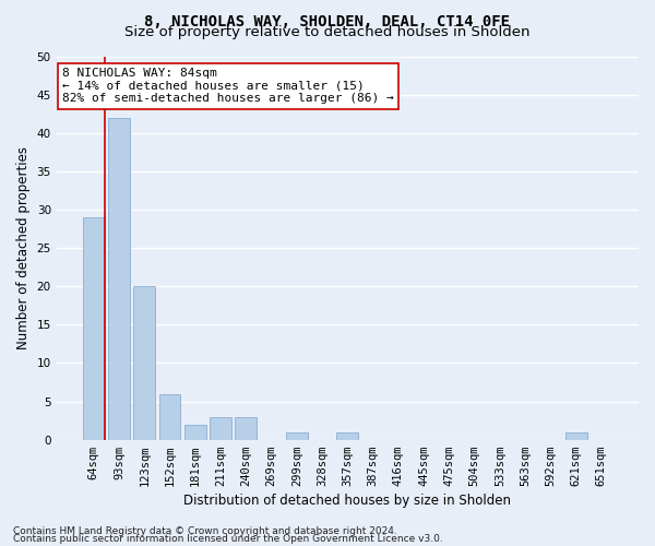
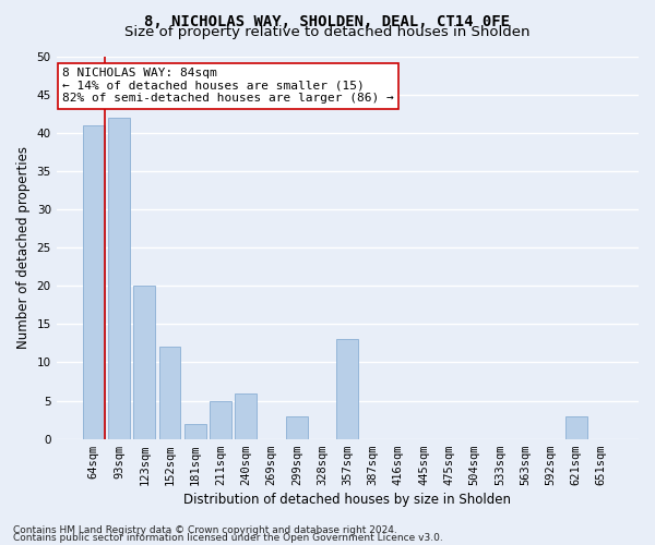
64sqm: 29 -> 41
152sqm: 6 -> 12
211sqm: 3 -> 5
240sqm: 3 -> 6
299sqm: 1 -> 3
357sqm: 1 -> 13
621sqm: 1 -> 3
